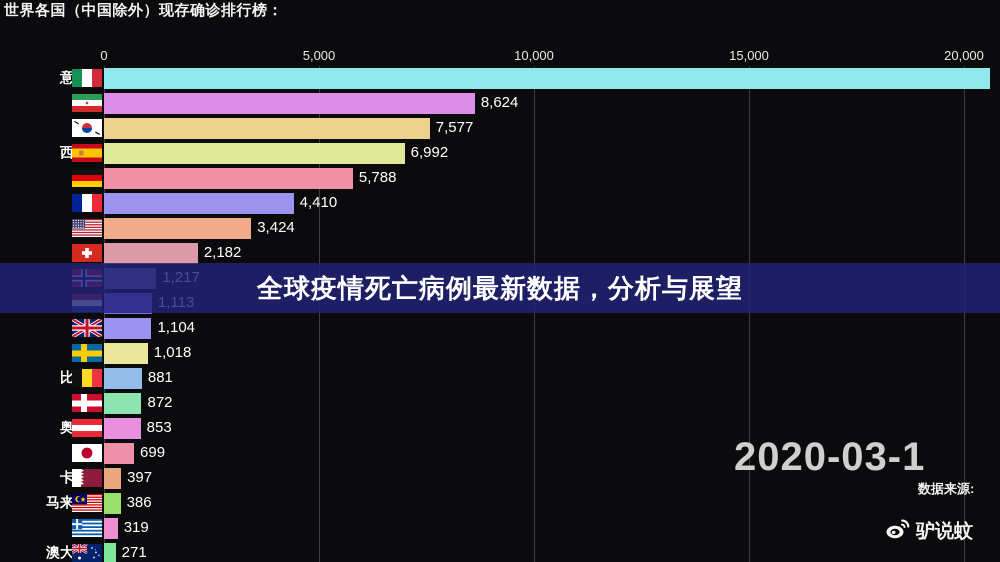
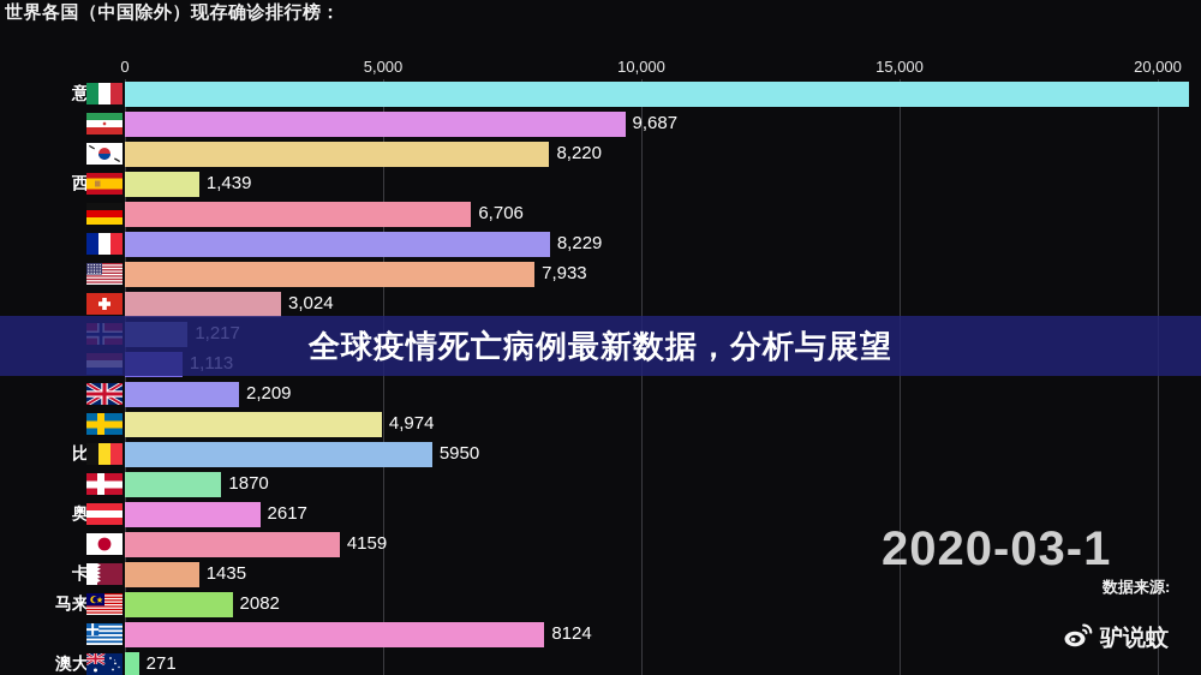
伊朗: 8,624 -> 9,687
韩国: 7,577 -> 8,220
西班牙: 6,992 -> 1,439
德国: 5,788 -> 6,706
法国: 4,410 -> 8,229
美国: 3,424 -> 7,933
瑞士: 2,182 -> 3,024
英国: 1,104 -> 2,209
瑞典: 1,018 -> 4,974
比利时: 881 -> 5950
丹麦: 872 -> 1870
奥地利: 853 -> 2617
日本: 699 -> 4159
卡塔尔: 397 -> 1435
马来西亚: 386 -> 2082
希腊: 319 -> 8124
